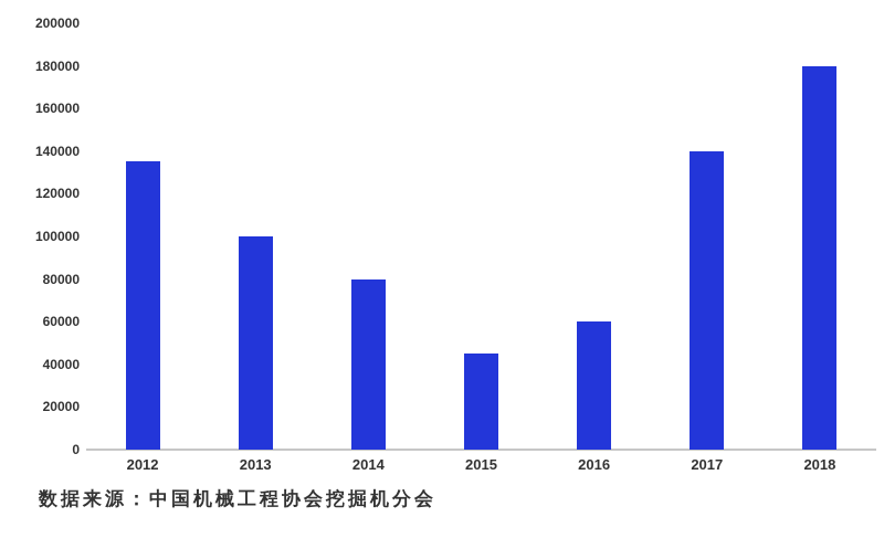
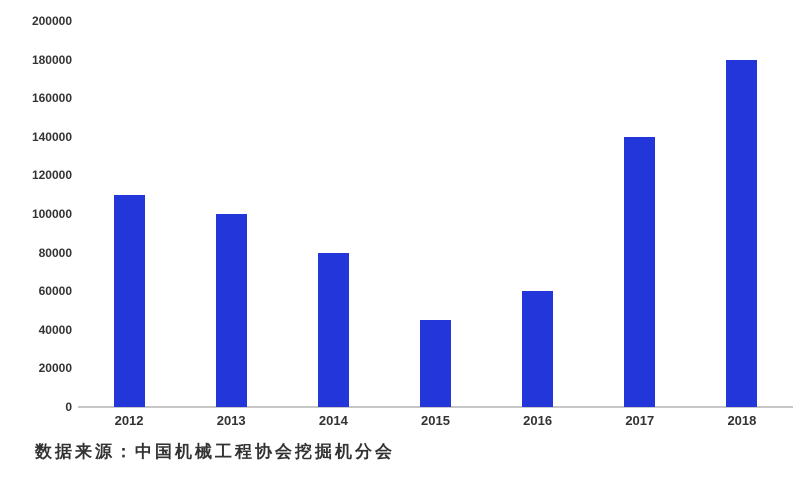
2012: 135000 -> 110000
